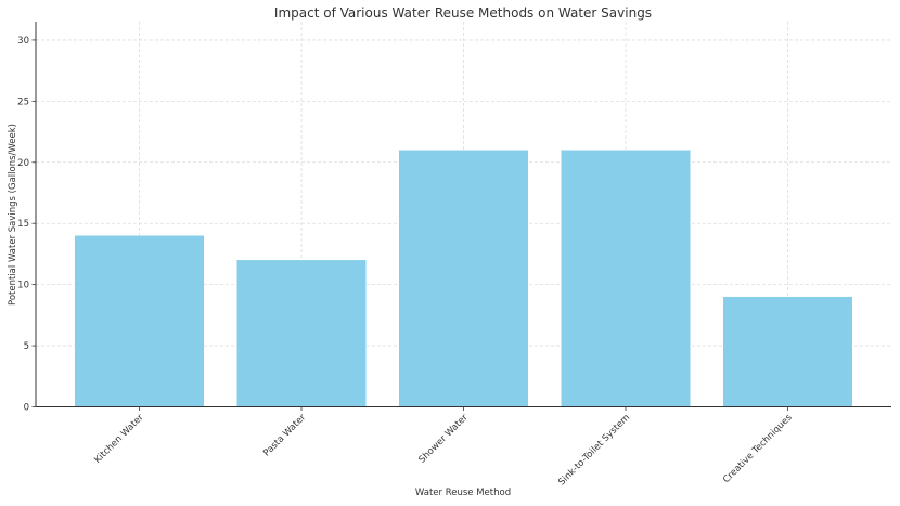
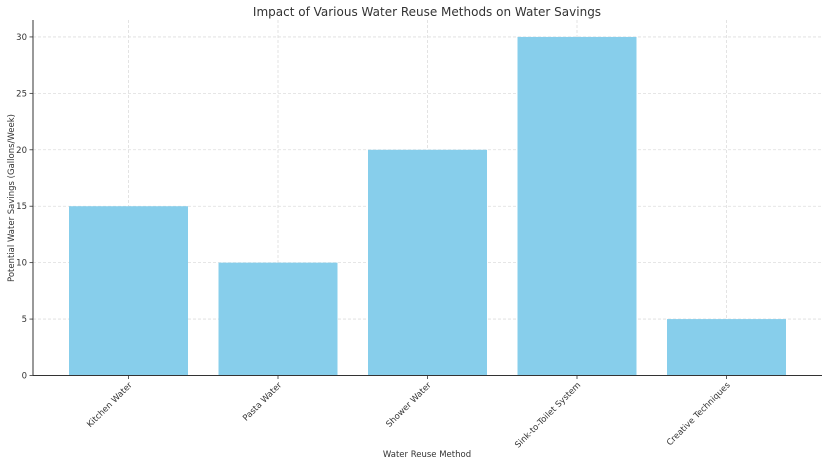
Kitchen Water: 14 -> 15
Pasta Water: 12 -> 10
Shower Water: 21 -> 20
Sink-to-Toilet System: 21 -> 30
Creative Techniques: 9 -> 5
